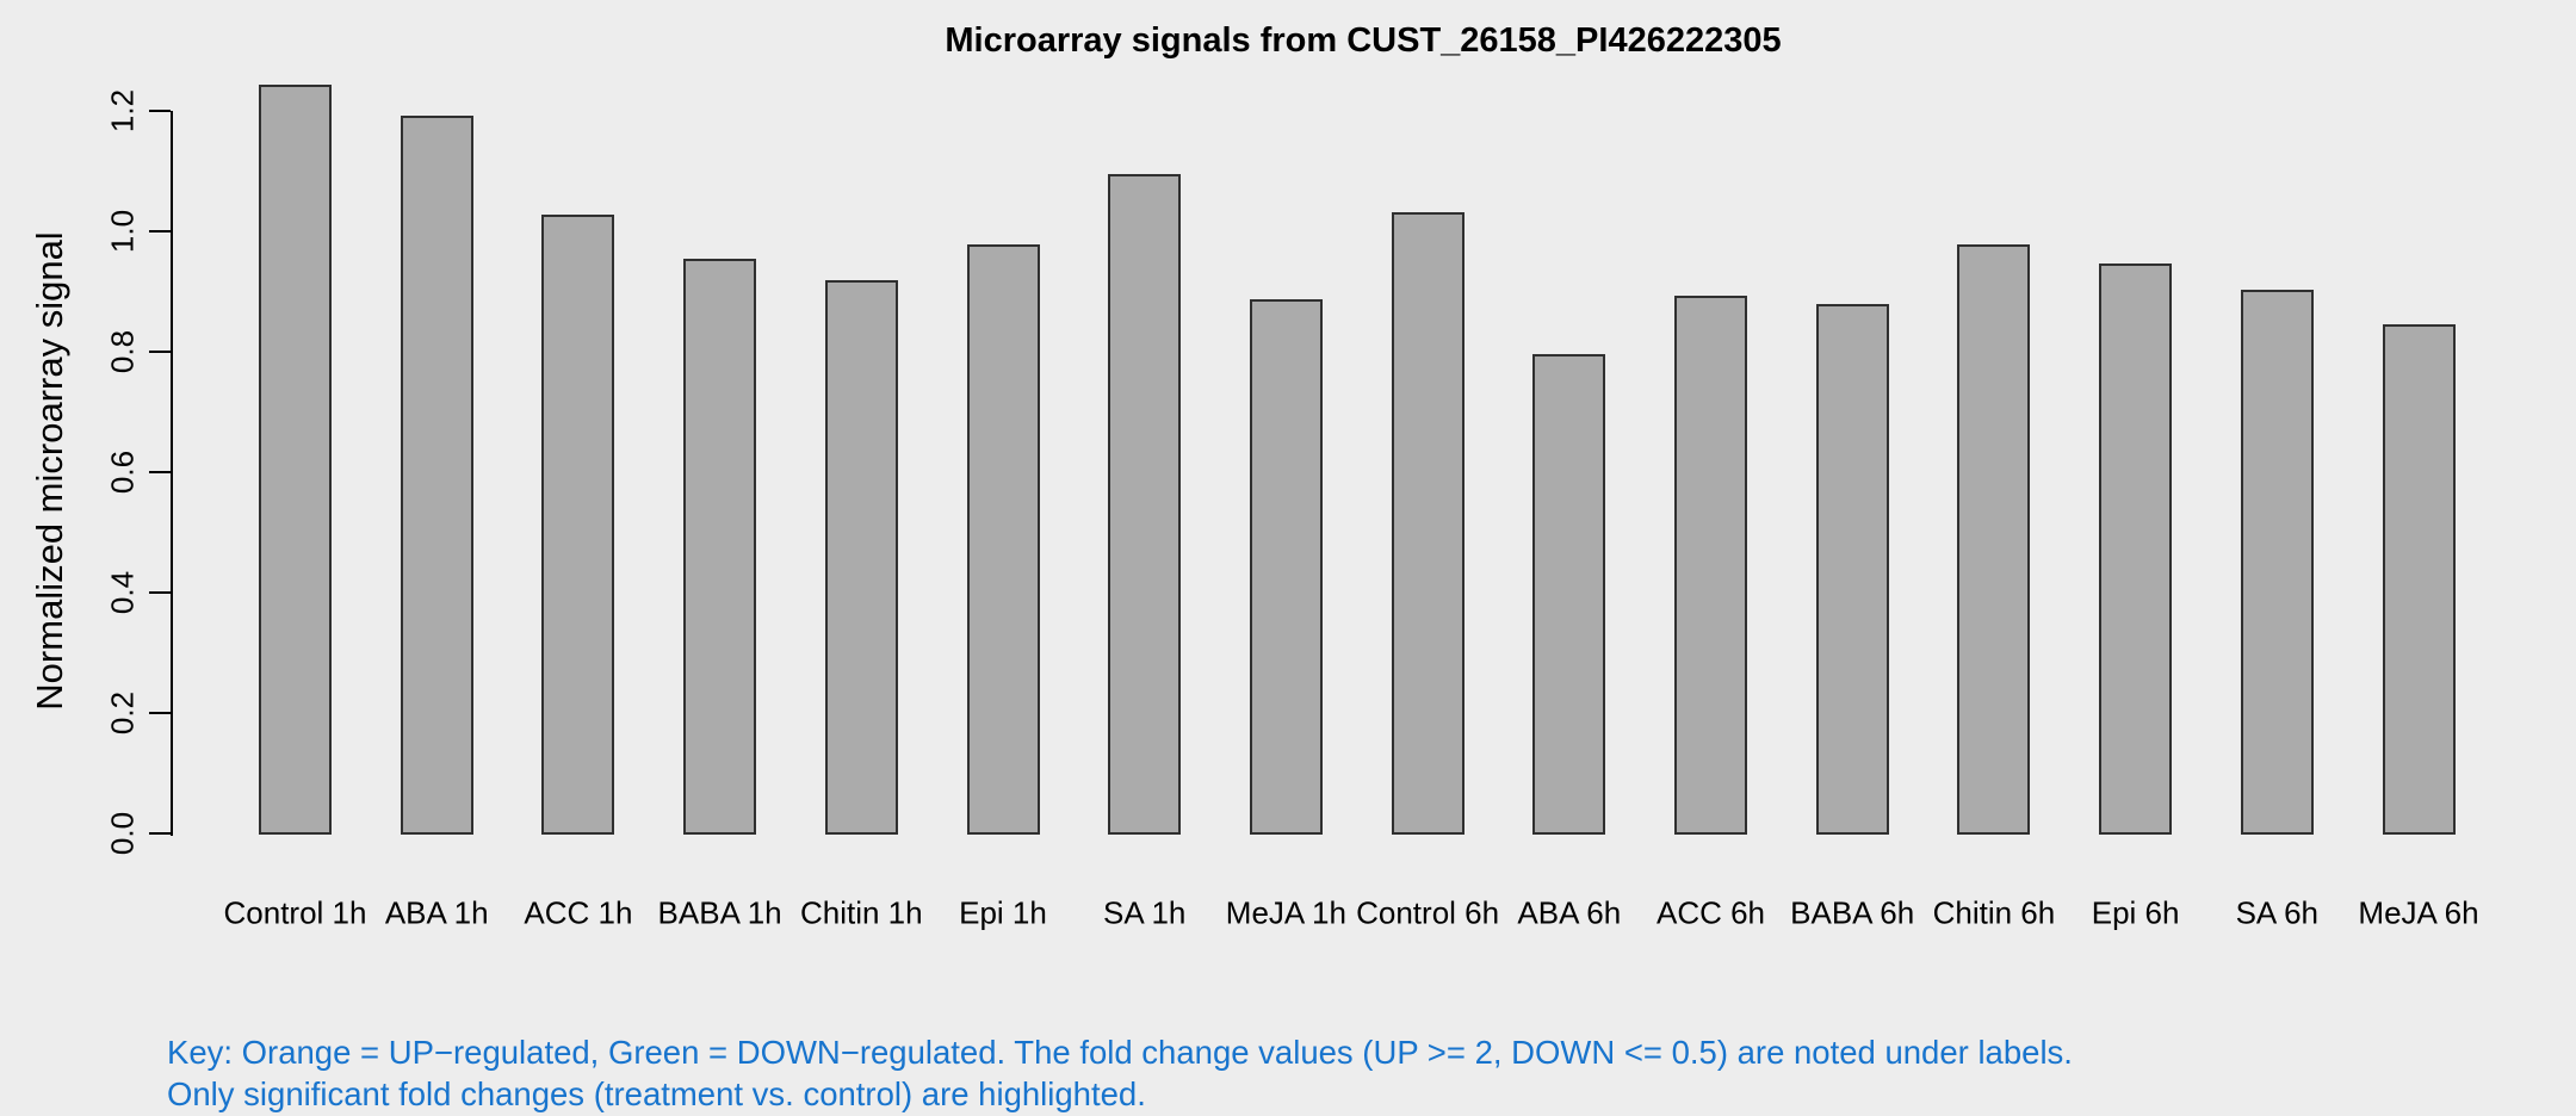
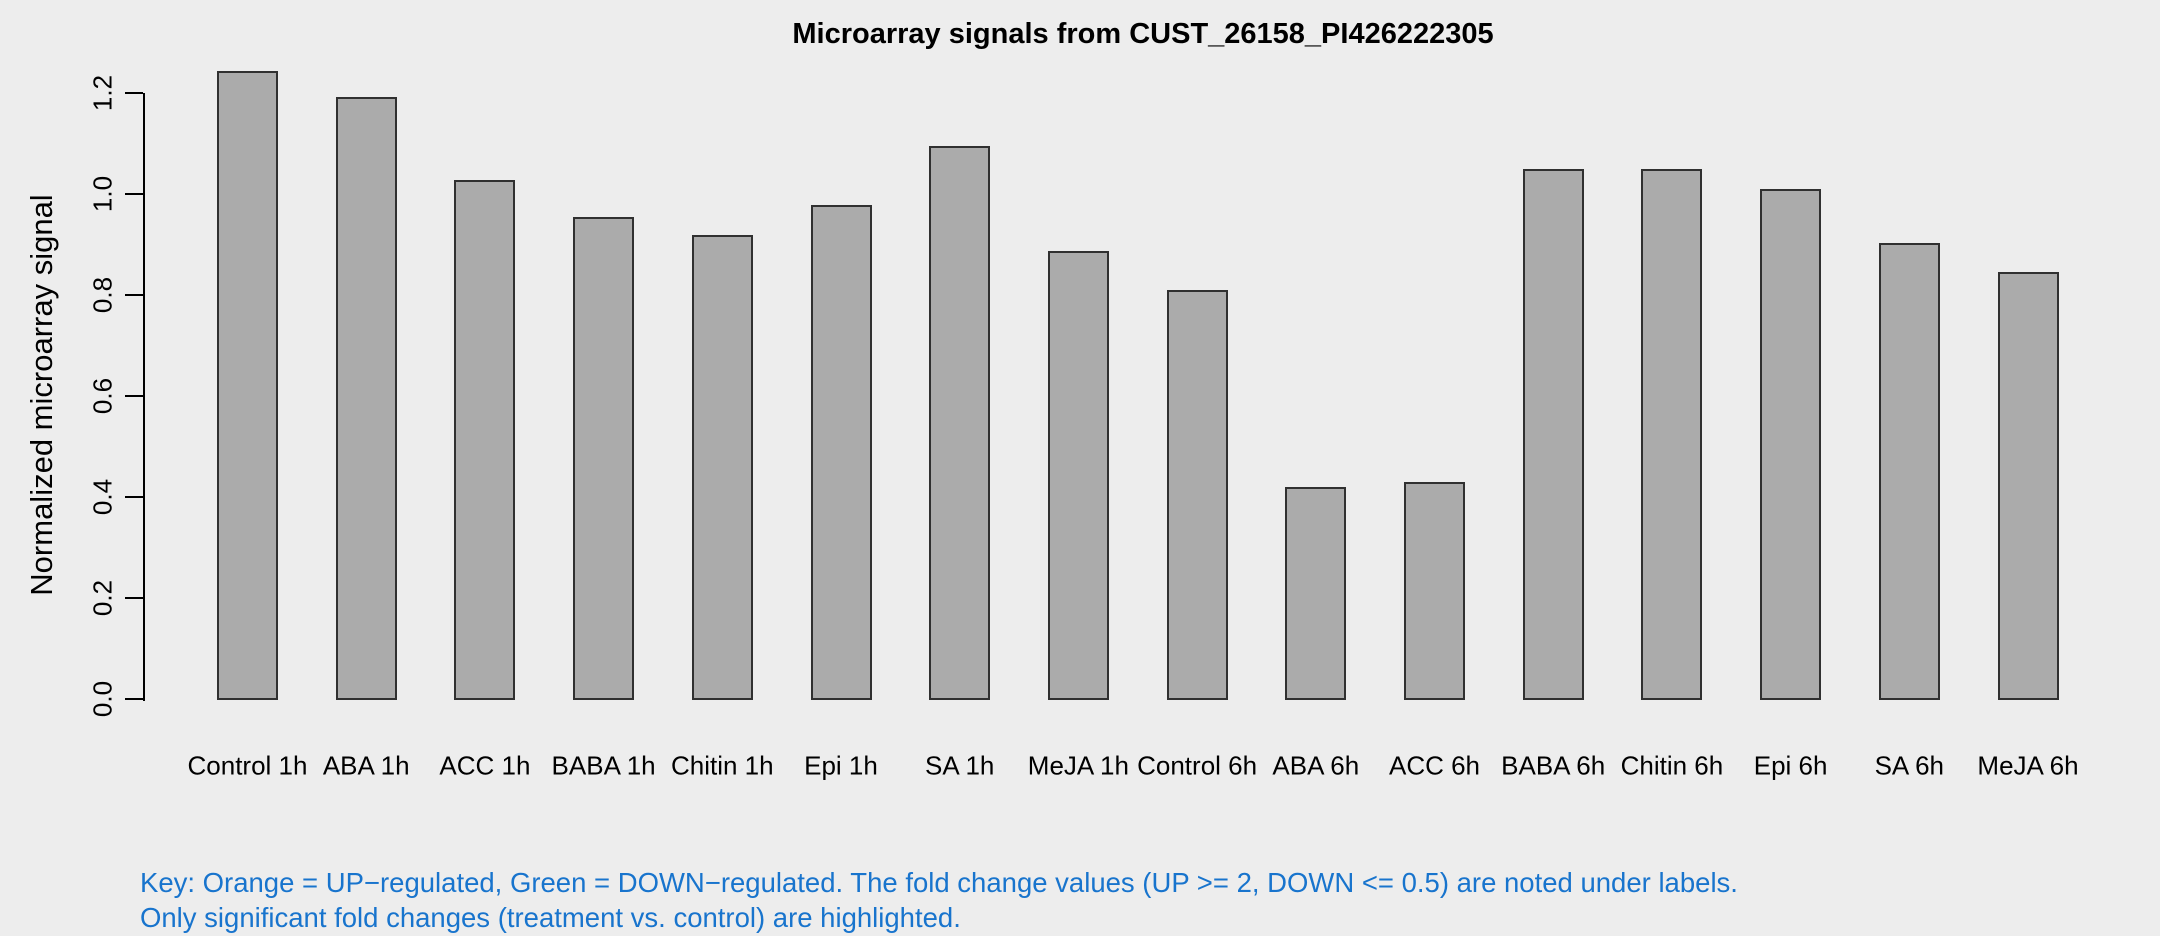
Control 6h: 1.03 -> 0.81
ABA 6h: 0.80 -> 0.42
ACC 6h: 0.89 -> 0.43
BABA 6h: 0.88 -> 1.05
Chitin 6h: 0.98 -> 1.05
Epi 6h: 0.95 -> 1.01
